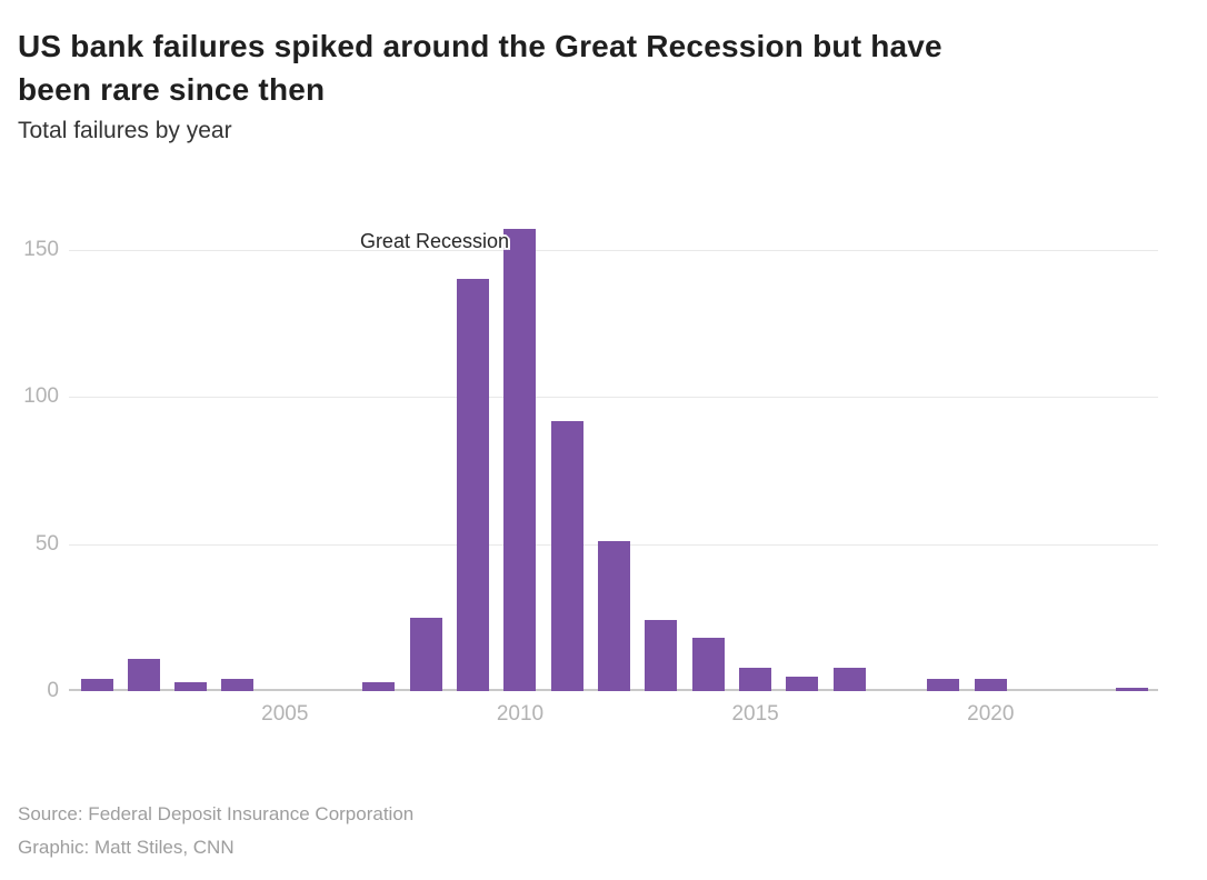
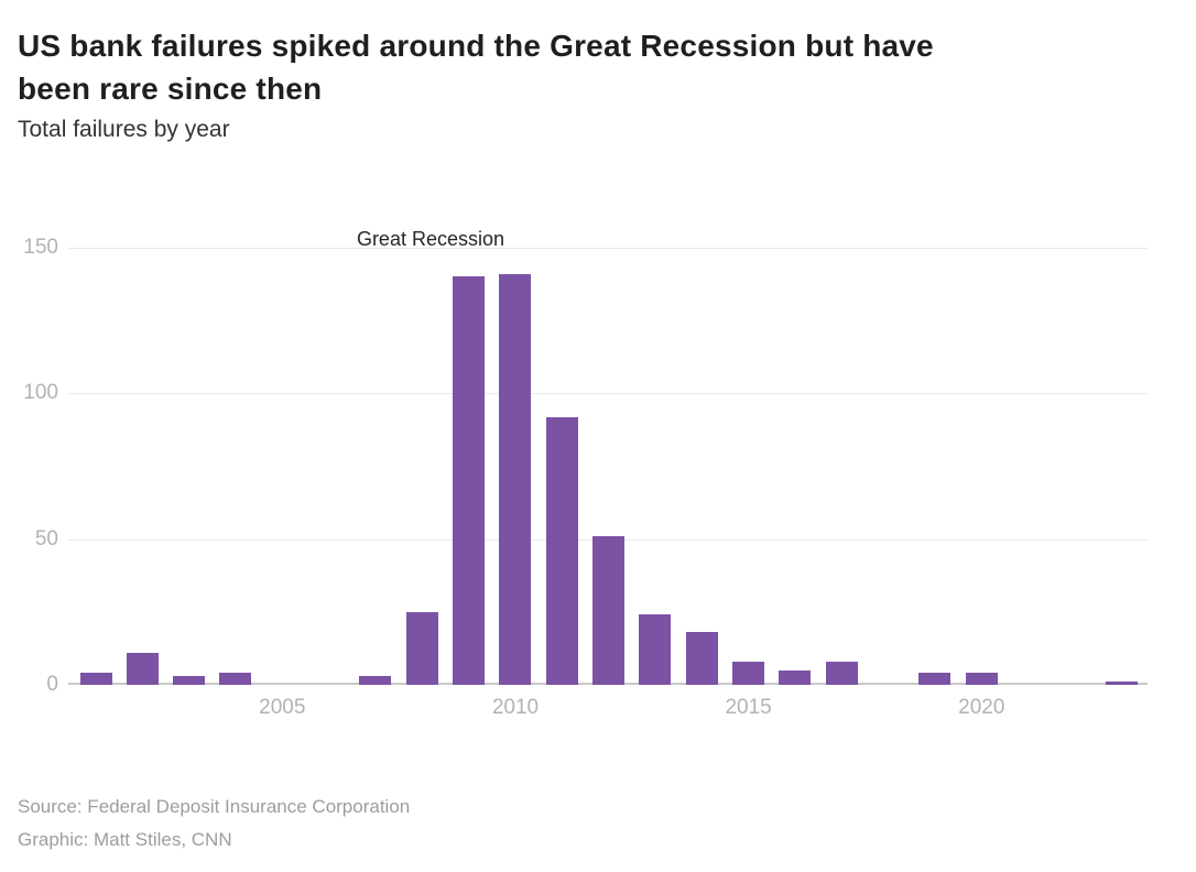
2010: 157 -> 141
